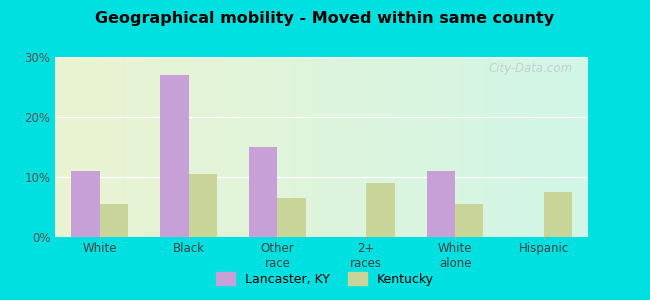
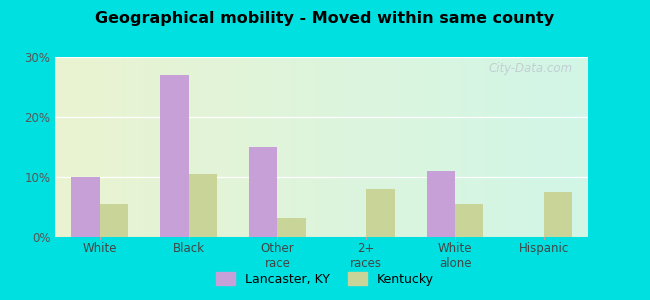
Lancaster, KY/White: 11% -> 10%
Kentucky/Other race: 6.5% -> 3.2%
Kentucky/2+ races: 9.0% -> 8.0%
